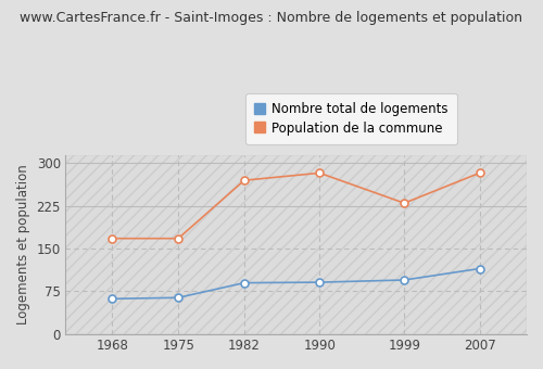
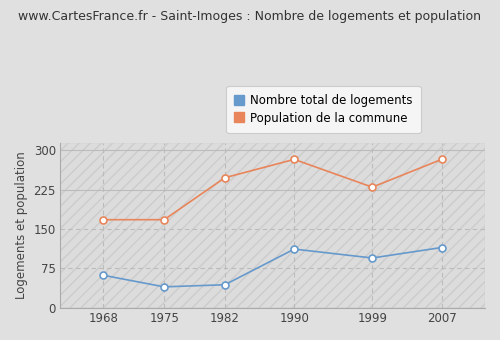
Nombre total de logements/1975: 64 -> 40
Nombre total de logements/1982: 90 -> 44
Population de la commune/1982: 270 -> 248
Nombre total de logements/1990: 91 -> 112
